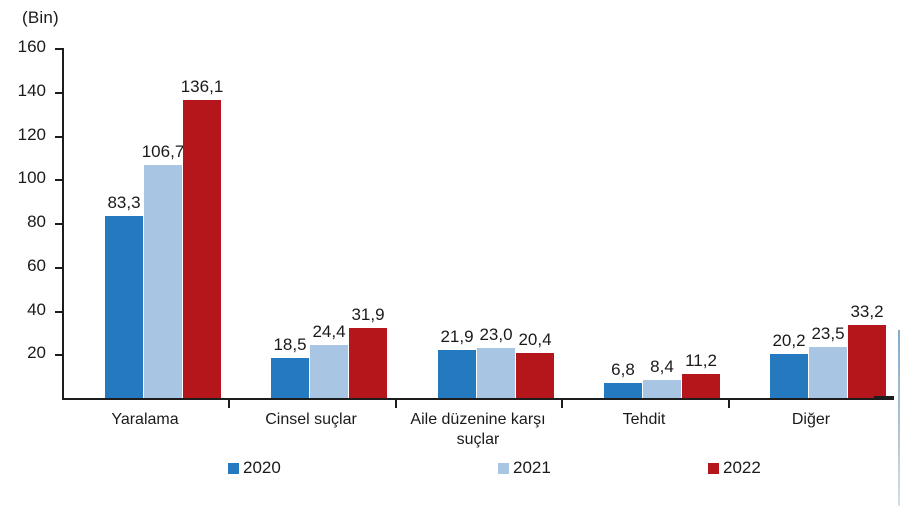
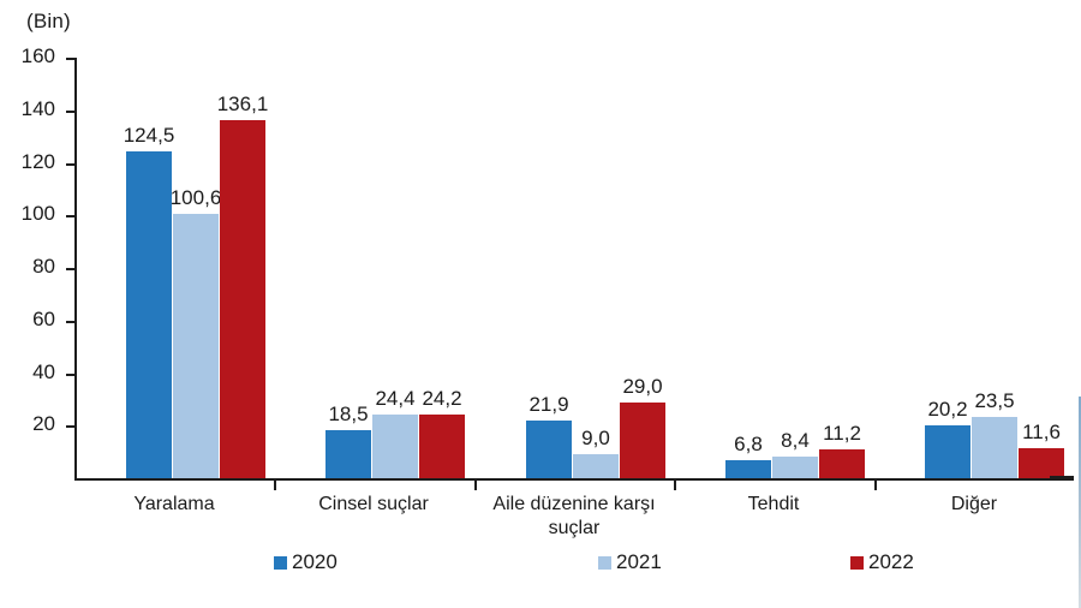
2020/Yaralama: 83,3 -> 124,5
2021/Yaralama: 106,7 -> 100,6
2022/Cinsel suçlar: 31,9 -> 24,2
2021/Aile düzenine karşı suçlar: 23,0 -> 9,0
2022/Aile düzenine karşı suçlar: 20,4 -> 29,0
2022/Diğer: 33,2 -> 11,6
